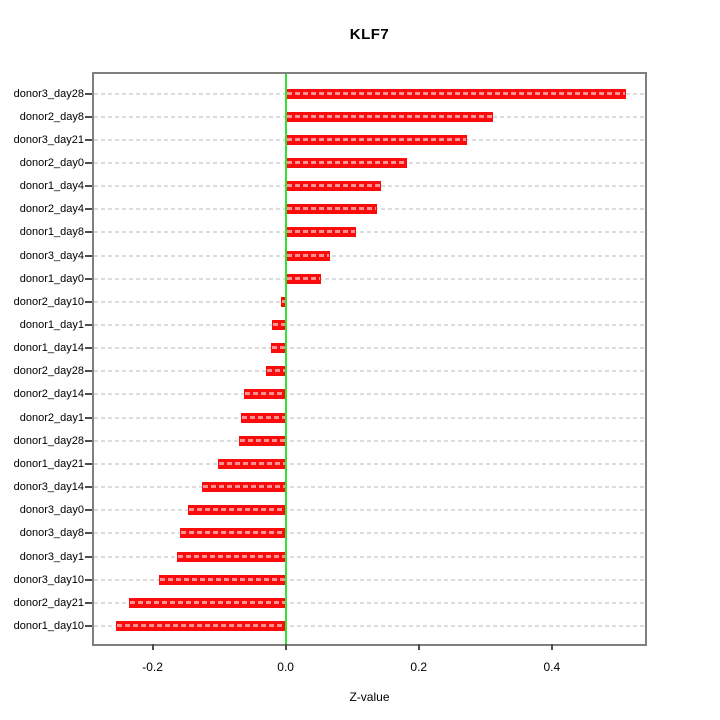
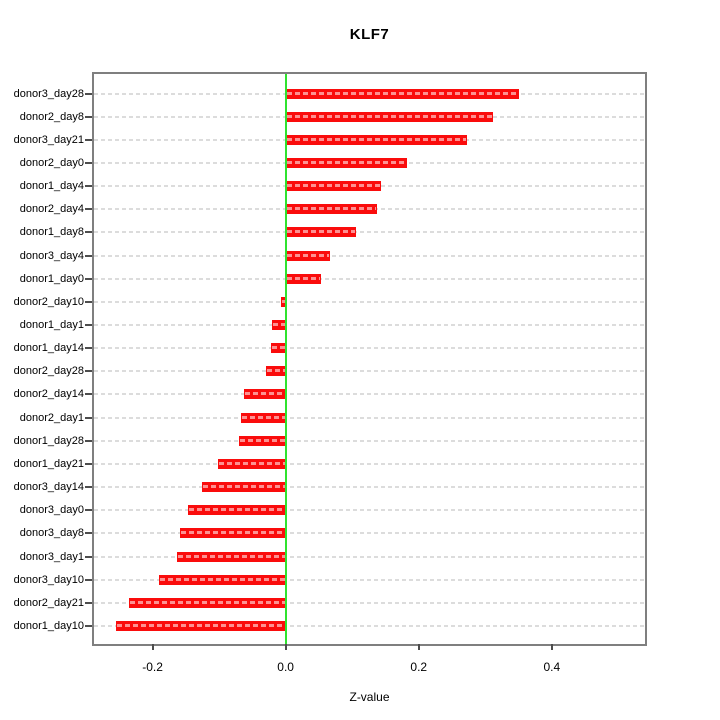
donor3_day28: 0.51 -> 0.35
